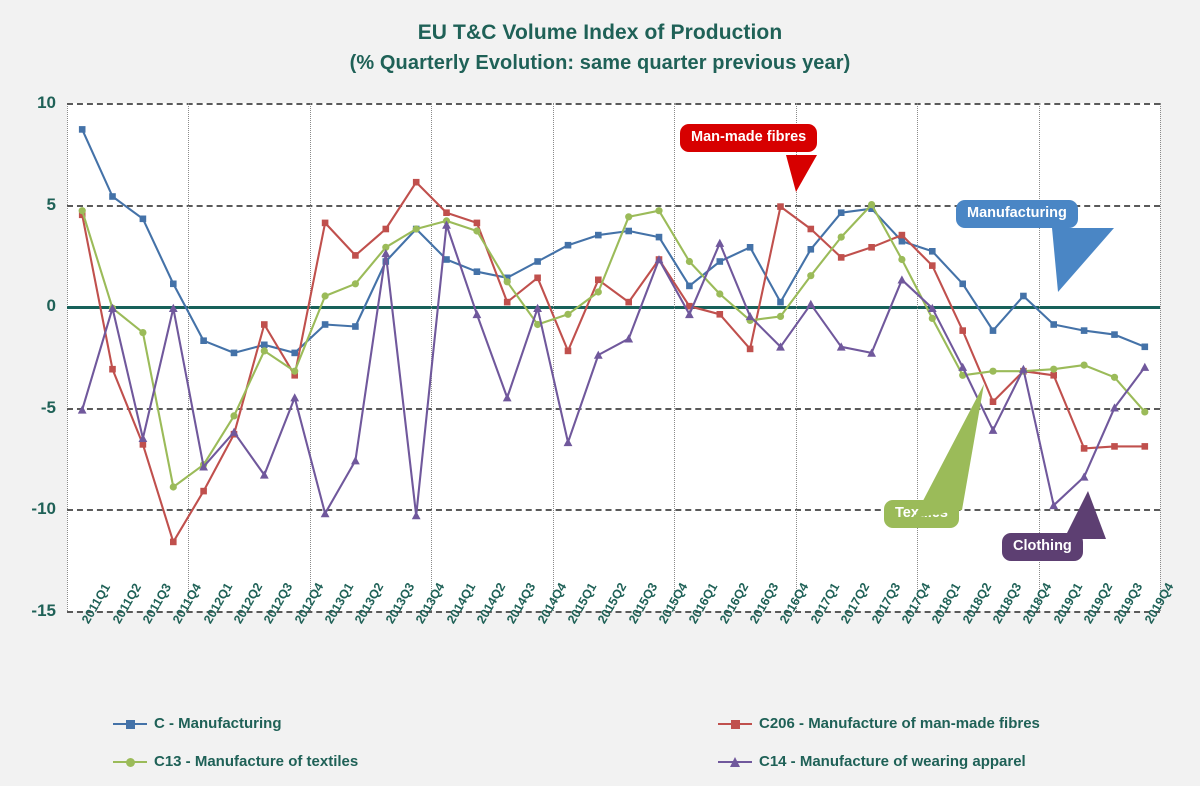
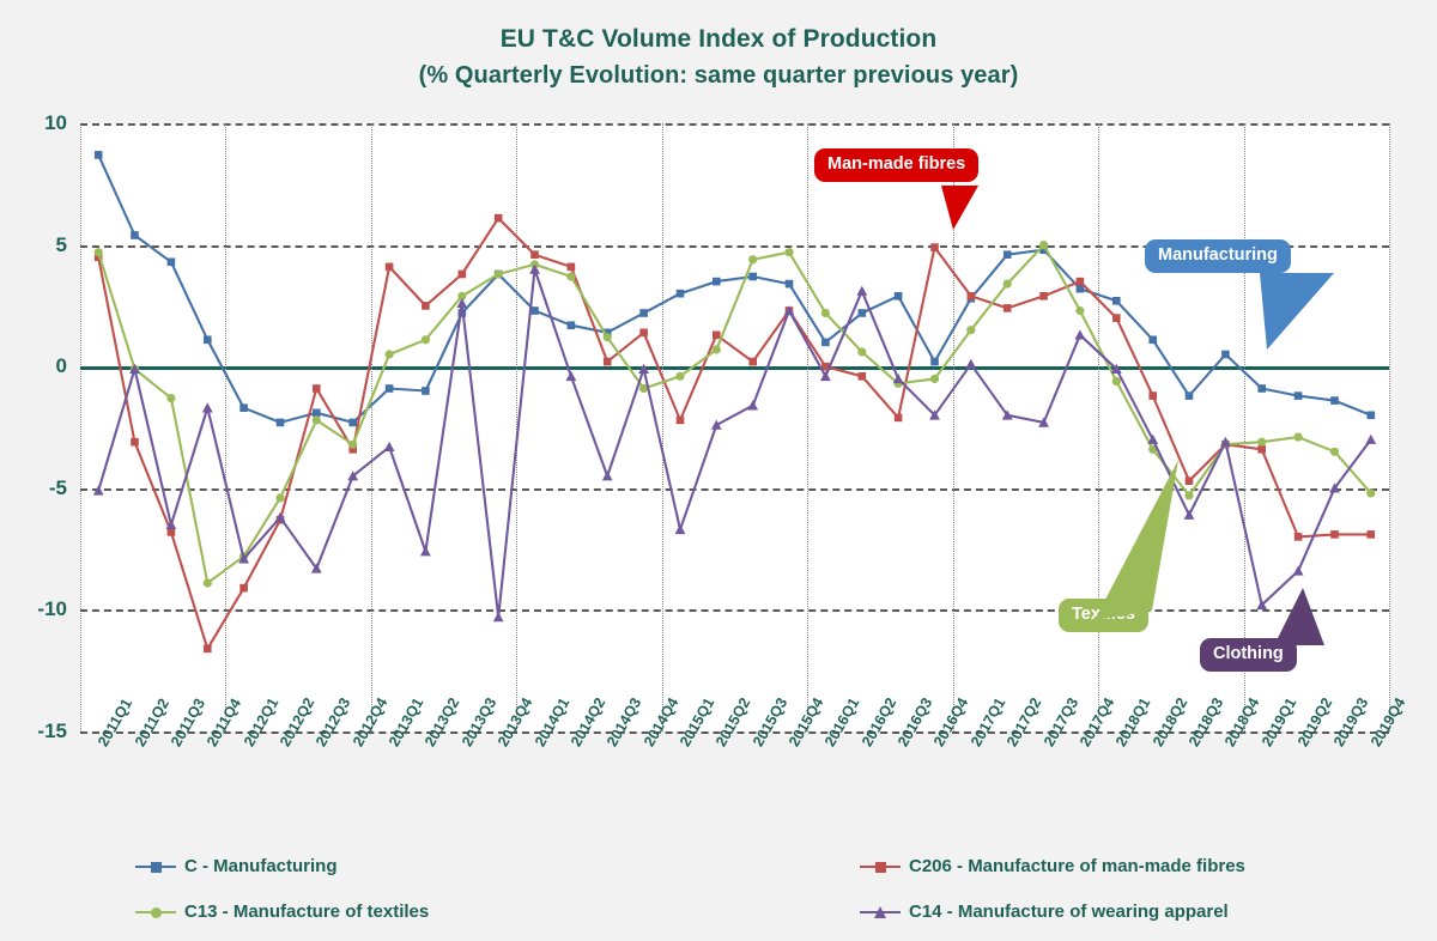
C14 - Manufacture of wearing apparel/2011Q4: -0.1 -> -1.7
C14 - Manufacture of wearing apparel/2013Q1: -10.2 -> -3.3
C206 - Manufacture of man-made fibres/2017Q1: 3.8 -> 2.9
C13 - Manufacture of textiles/2018Q3: -3.2 -> -5.3
